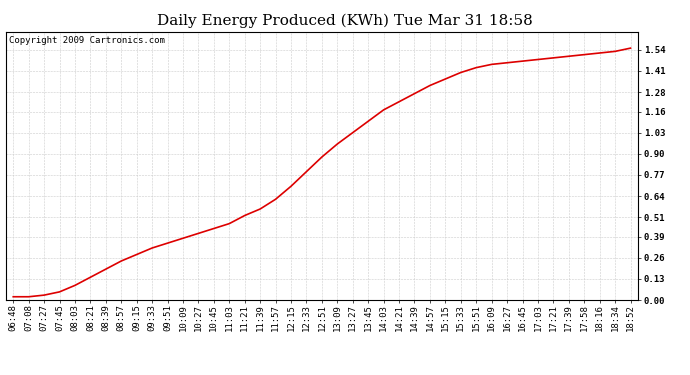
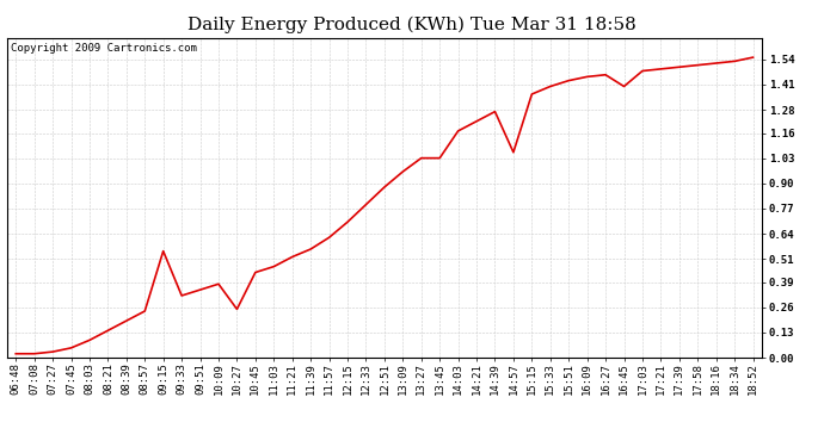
09:15: 0.28 -> 0.55
10:27: 0.41 -> 0.25
13:45: 1.10 -> 1.03
14:57: 1.32 -> 1.06
16:45: 1.47 -> 1.40
